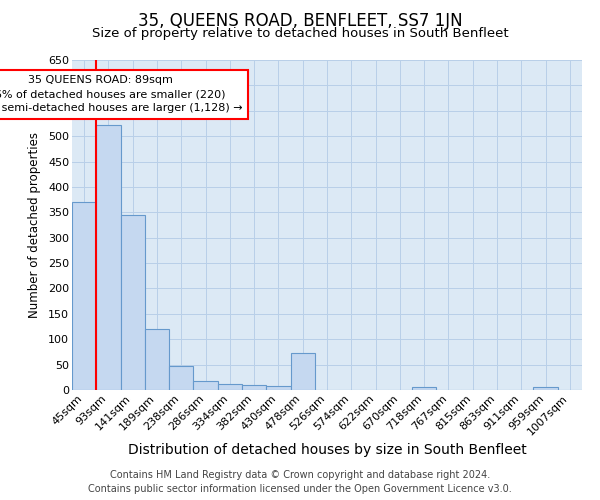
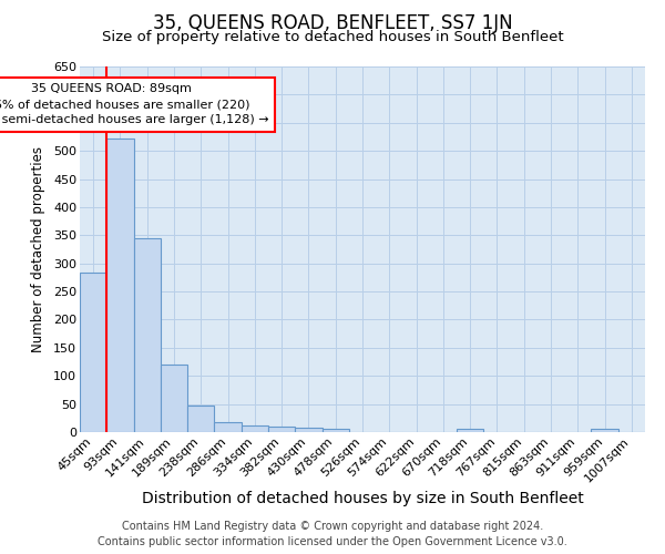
45sqm: 370 -> 284
478sqm: 72 -> 5
